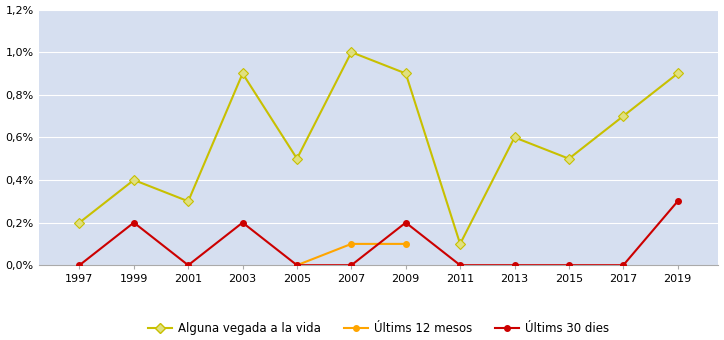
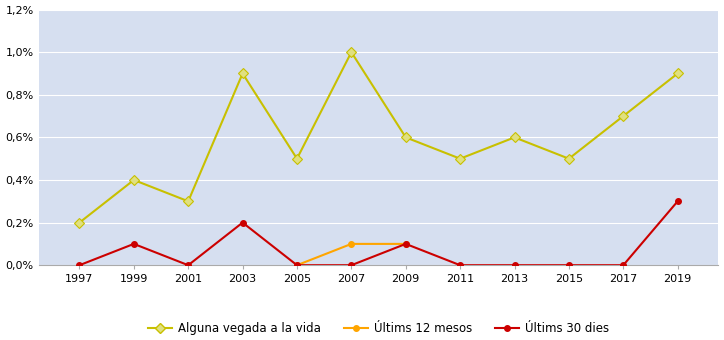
Últims 30 dies/1999: 0,2% -> 0,1%
Alguna vegada a la vida/2009: 0,9% -> 0,6%
Últims 30 dies/2009: 0,2% -> 0,1%
Alguna vegada a la vida/2011: 0,1% -> 0,5%
